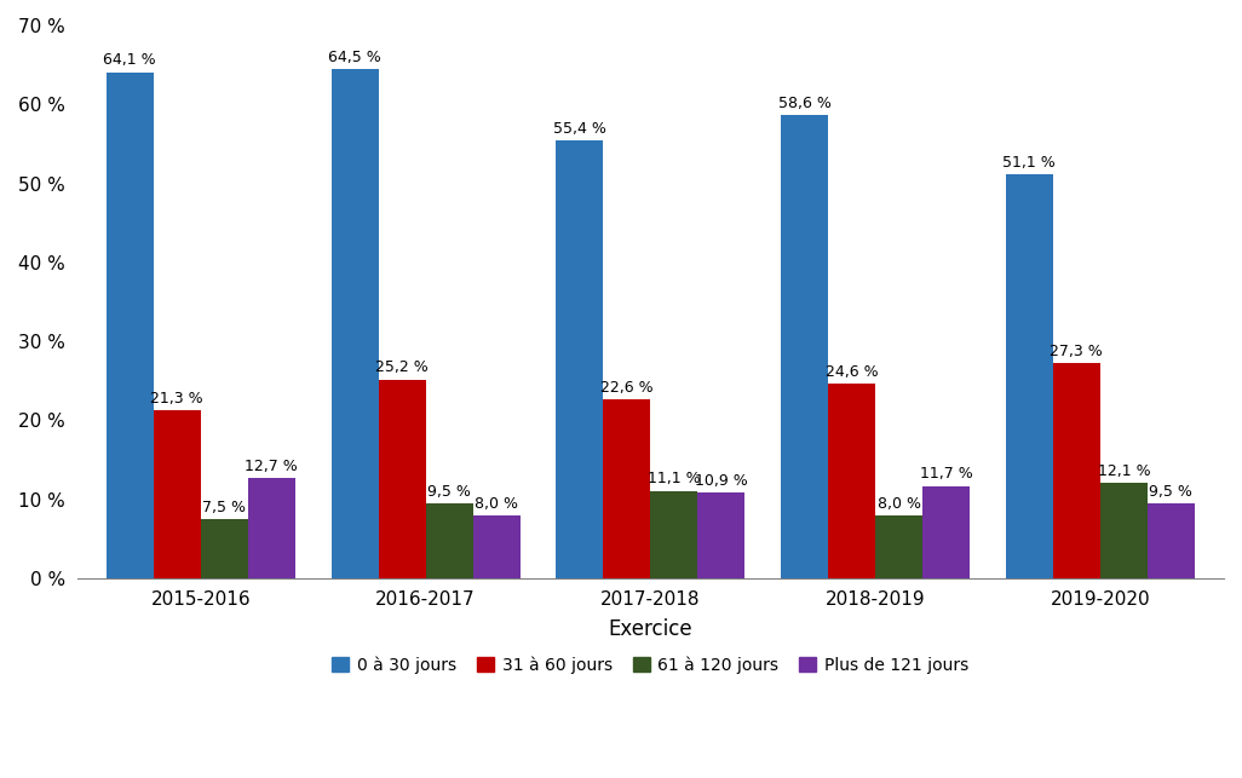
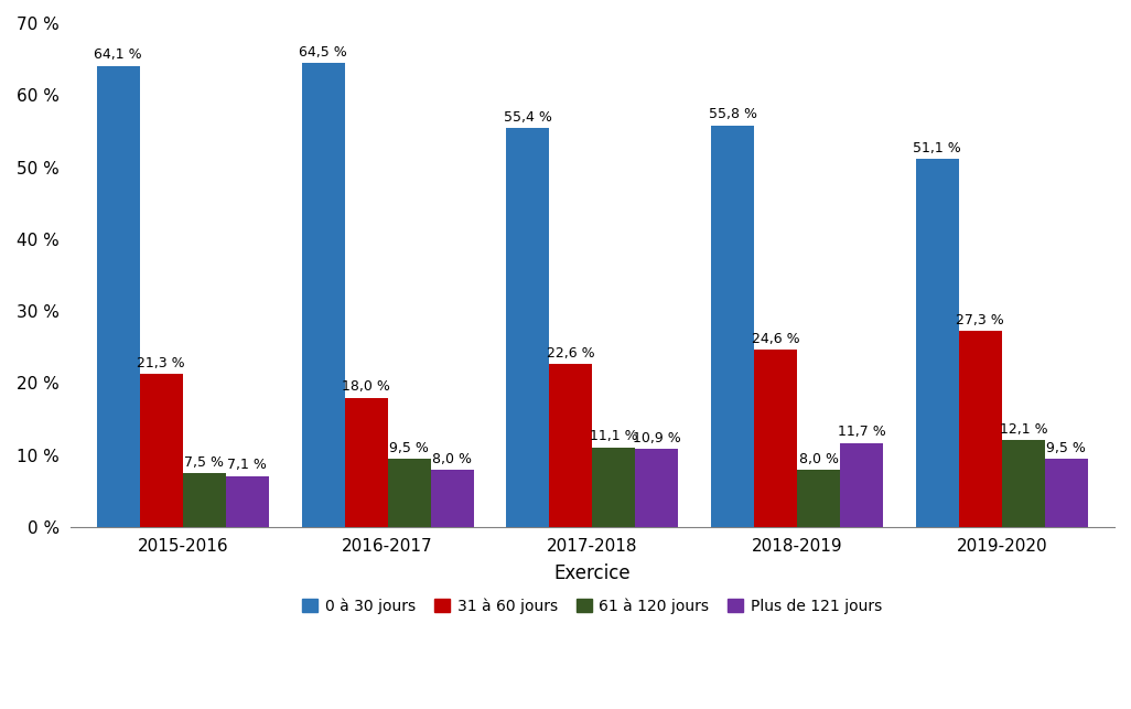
Plus de 121 jours/2015-2016: 12,7 -> 7,1
31 à 60 jours/2016-2017: 25,2 -> 18,0
0 à 30 jours/2018-2019: 58,6 -> 55,8
